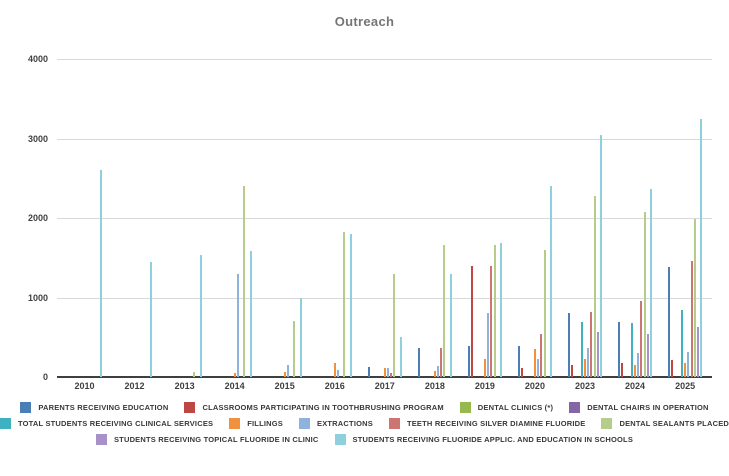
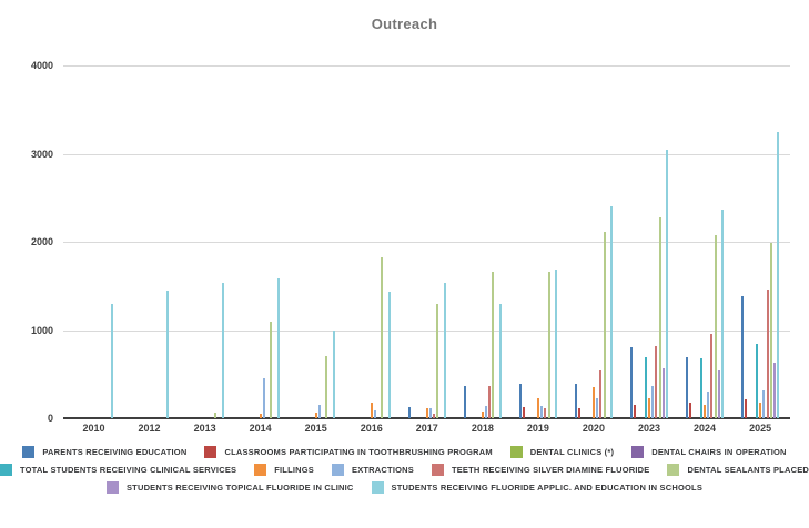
STUDENTS RECEIVING FLUORIDE APPLIC. AND EDUCATION IN SCHOOLS/2010: 2600 -> 1300
EXTRACTIONS/2014: 1300 -> 500
DENTAL SEALANTS PLACED/2014: 2400 -> 1100
STUDENTS RECEIVING FLUORIDE APPLIC. AND EDUCATION IN SCHOOLS/2016: 1800 -> 1400
STUDENTS RECEIVING FLUORIDE APPLIC. AND EDUCATION IN SCHOOLS/2017: 500 -> 1500
CLASSROOMS PARTICIPATING IN TOOTHBRUSHING PROGRAM/2019: 1400 -> 100
EXTRACTIONS/2019: 800 -> 100
TEETH RECEIVING SILVER DIAMINE FLUORIDE/2019: 1400 -> 100
DENTAL SEALANTS PLACED/2020: 1600 -> 2100
